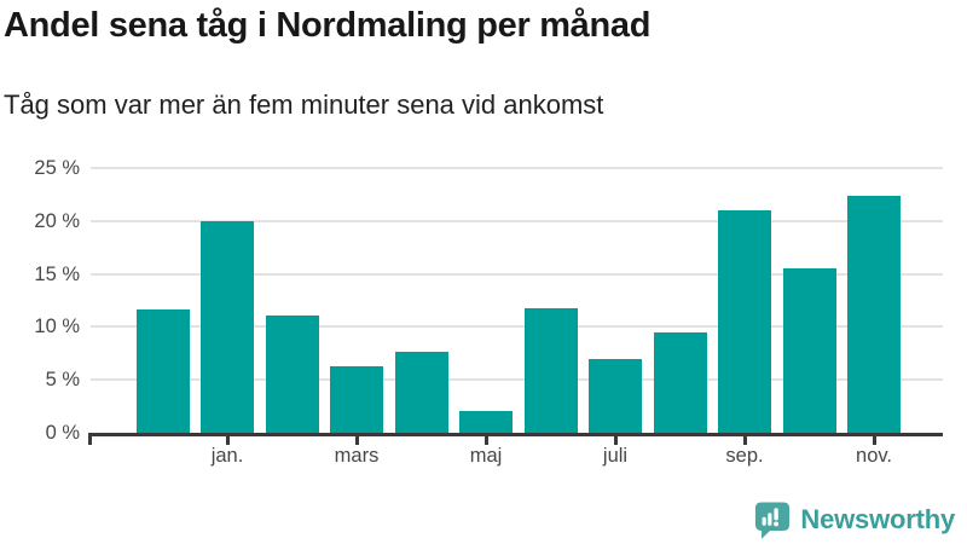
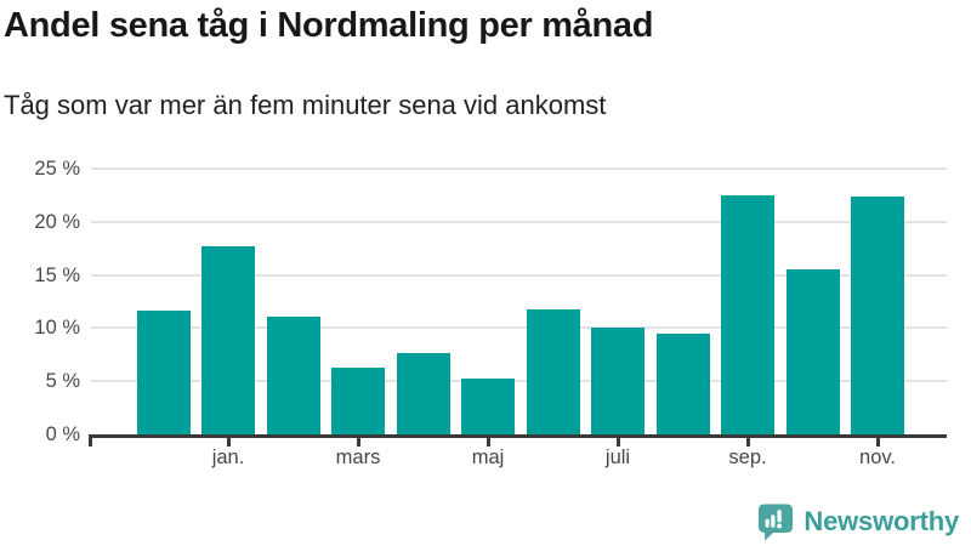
jan.: 20% -> 18%
maj: 2% -> 5%
juli: 7% -> 10%
sep.: 21% -> 22%
